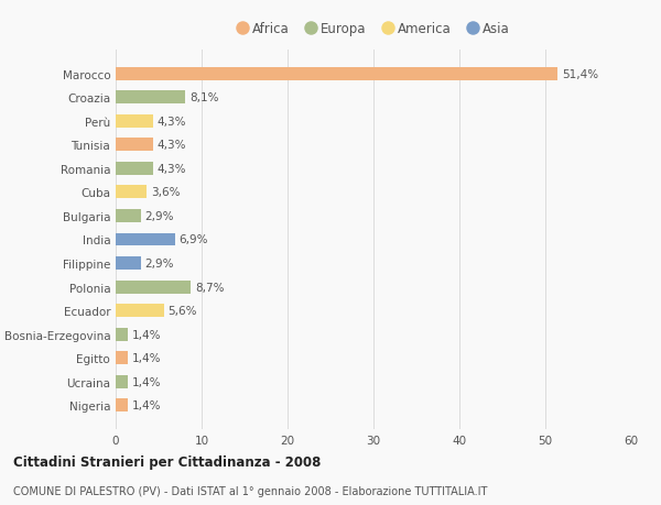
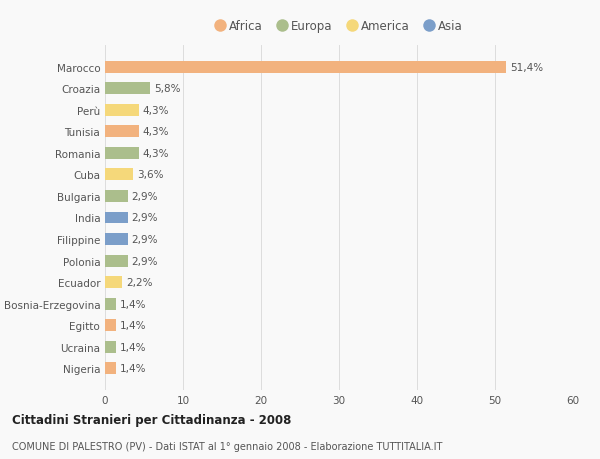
Croazia: 8,1% -> 5,8%
India: 6,9% -> 2,9%
Polonia: 8,7% -> 2,9%
Ecuador: 5,6% -> 2,2%
